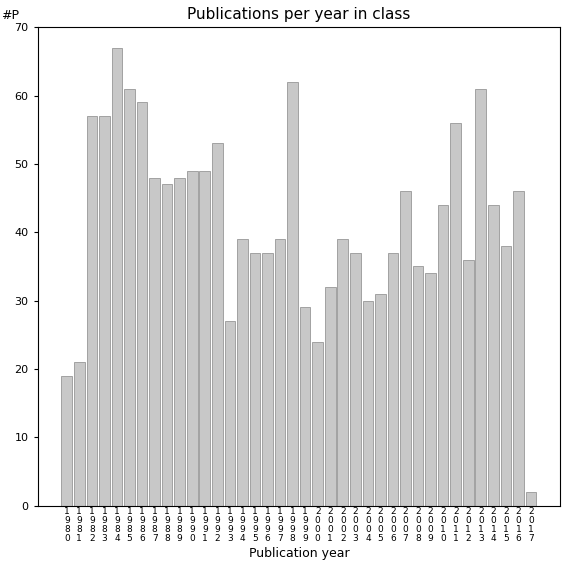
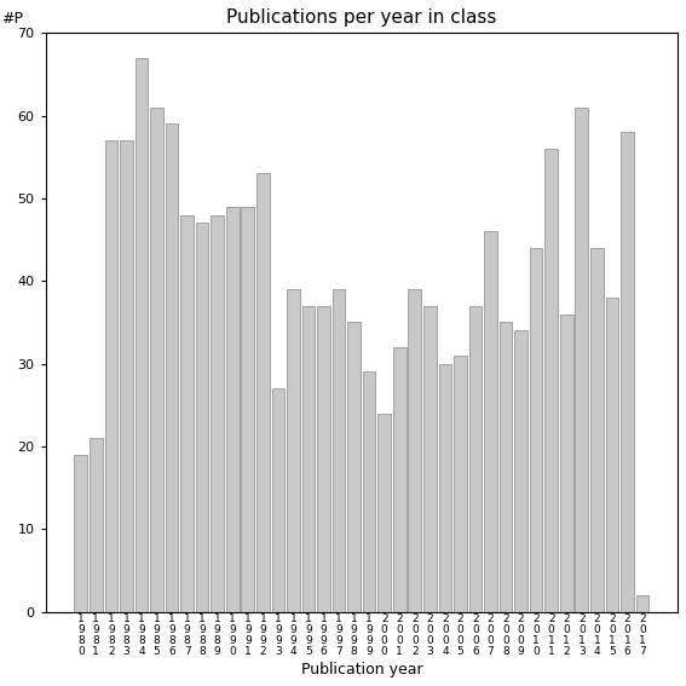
1 9 9 8: 62 -> 35
2 0 1 6: 46 -> 58
